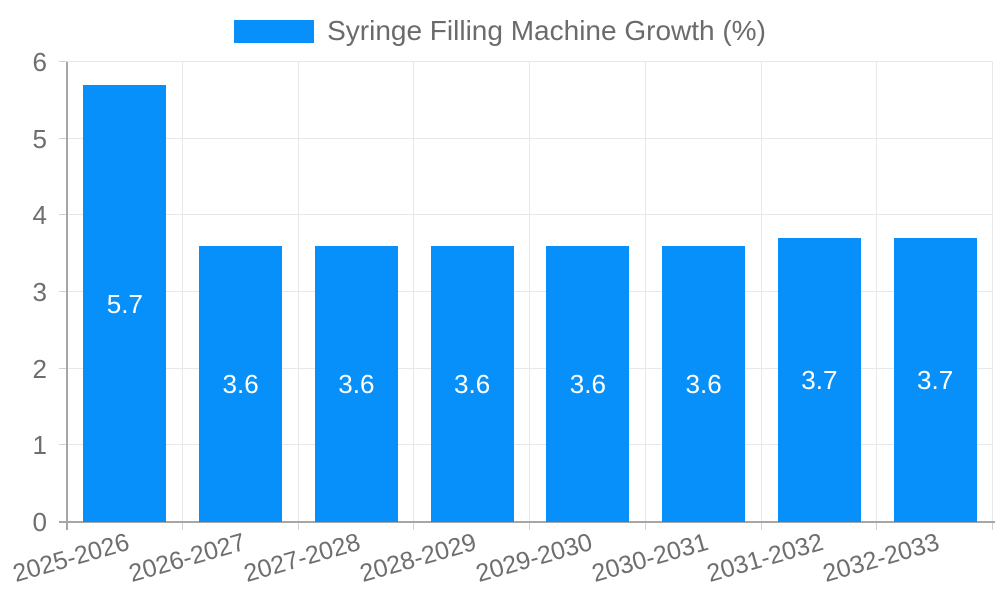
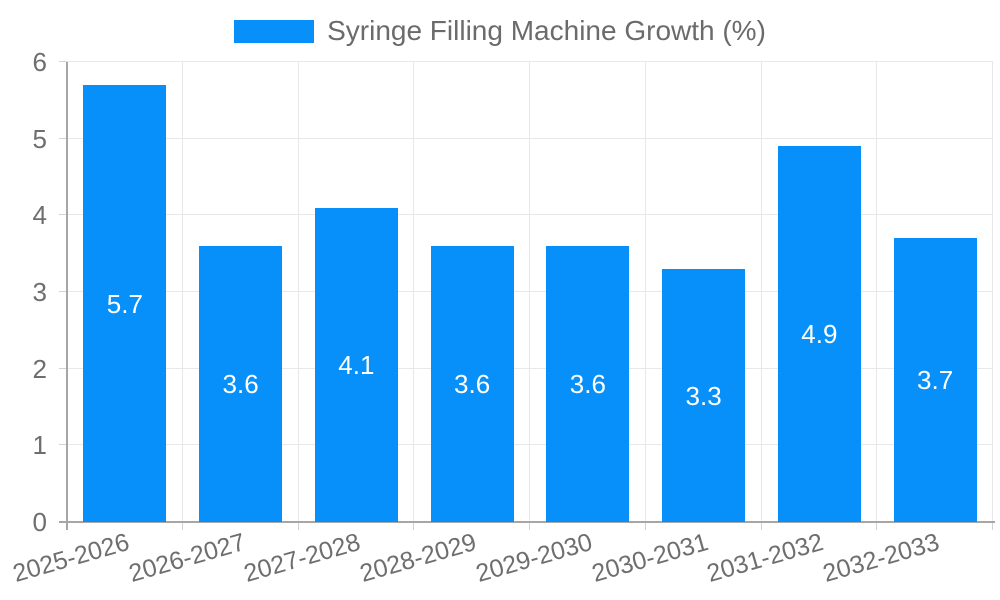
2027-2028: 3.6 -> 4.1
2030-2031: 3.6 -> 3.3
2031-2032: 3.7 -> 4.9
